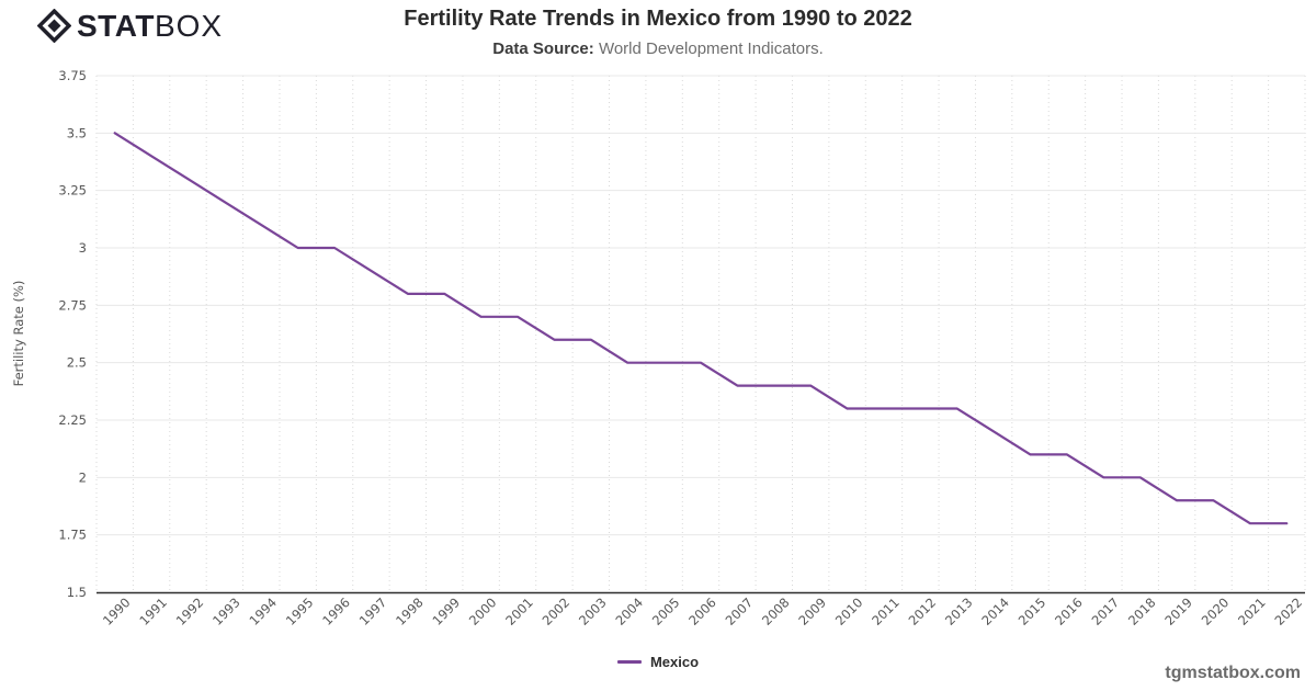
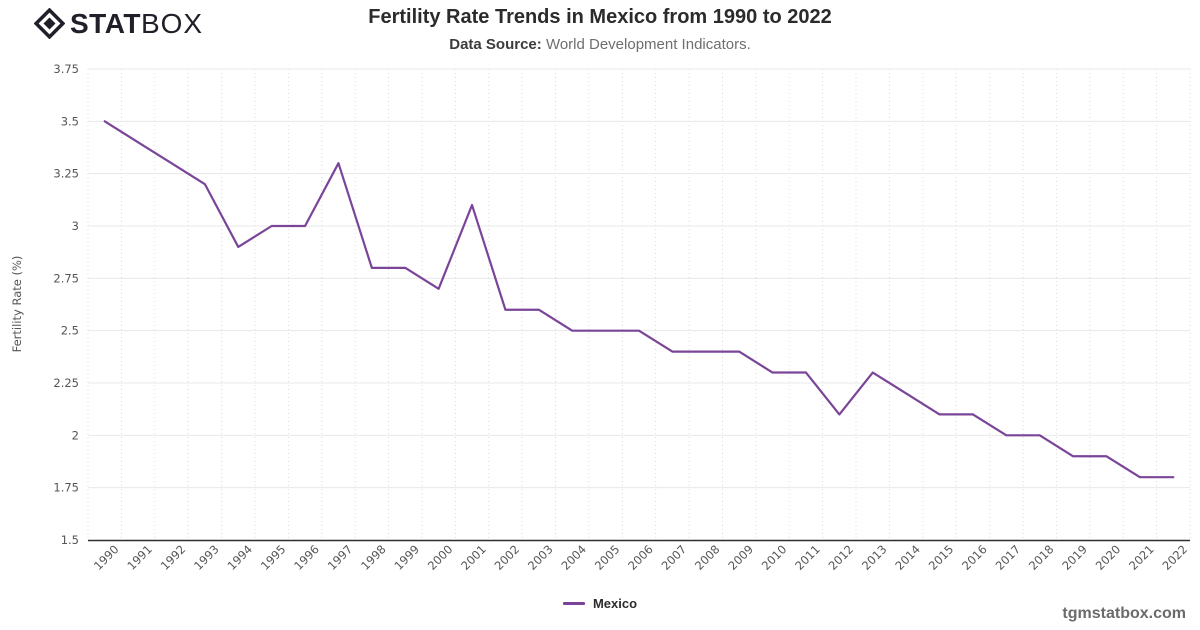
1994: 3.1 -> 2.9
1997: 2.9 -> 3.3
2001: 2.7 -> 3.1
2012: 2.3 -> 2.1
